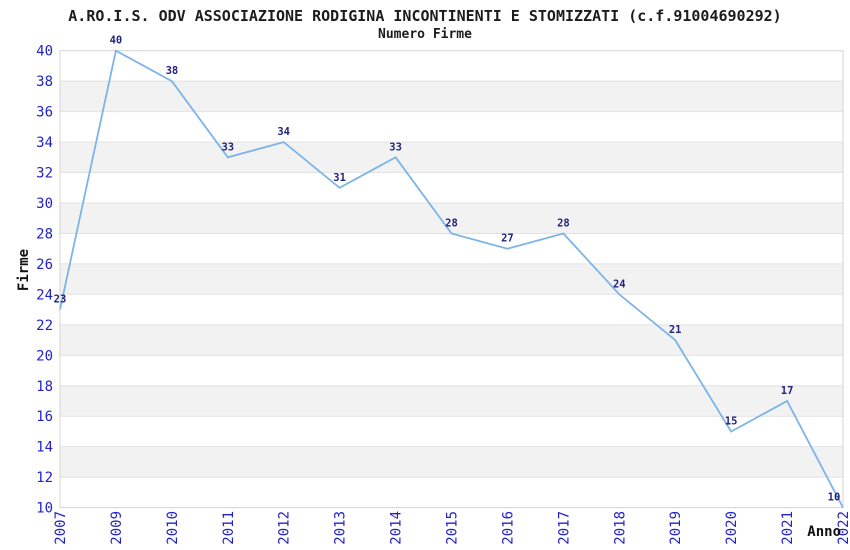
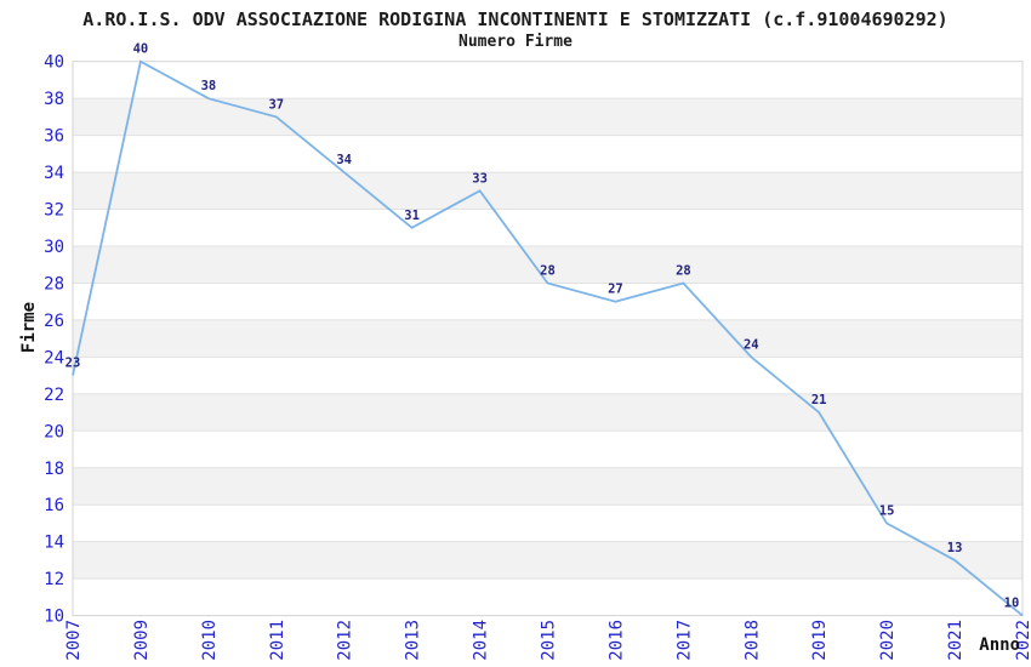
2011: 33 -> 37
2021: 17 -> 13
